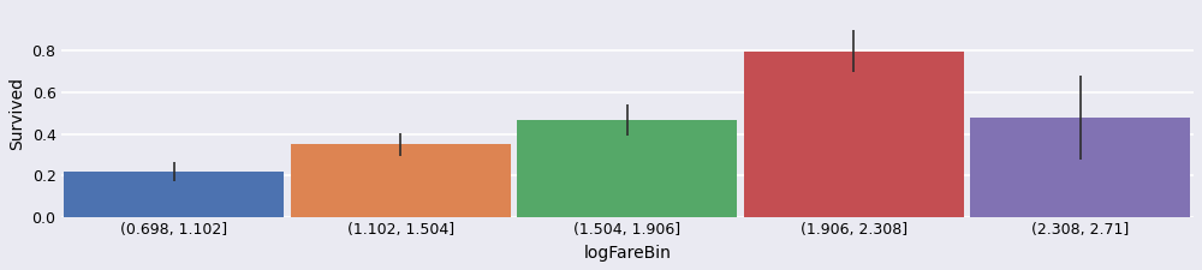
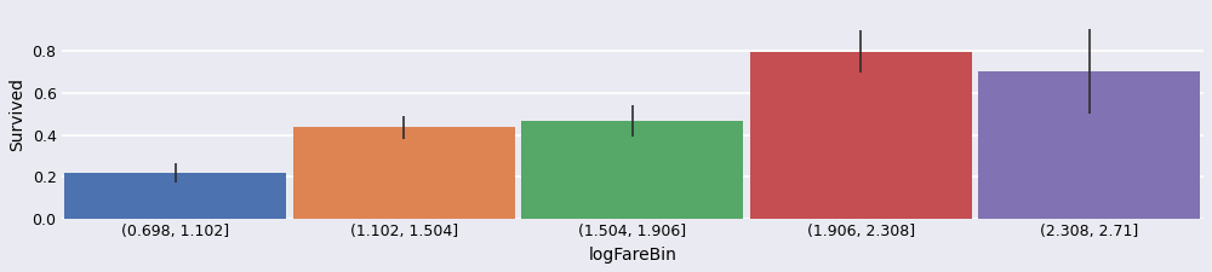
(1.102, 1.504]: 0.35 -> 0.43
(2.308, 2.71]: 0.48 -> 0.70
